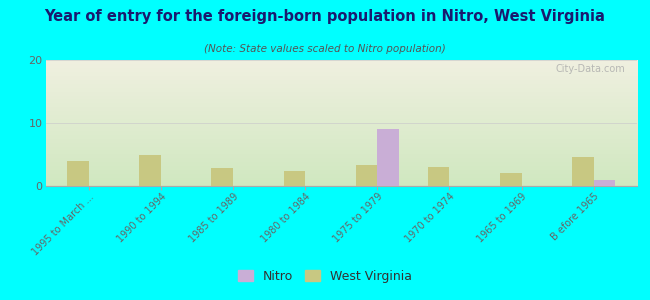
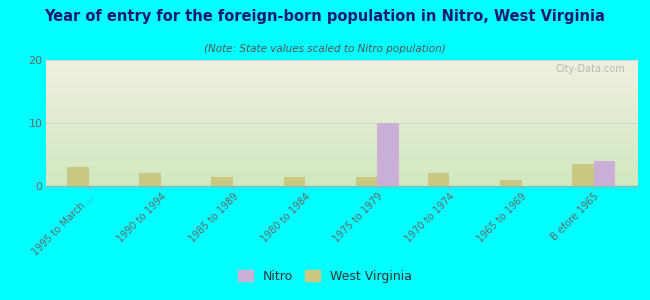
West Virginia/1995 to March ...: 4.0 -> 3.0
West Virginia/1990 to 1994: 5.0 -> 2.0
West Virginia/1985 to 1989: 2.8 -> 1.5
West Virginia/1980 to 1984: 2.4 -> 1.5
West Virginia/1975 to 1979: 3.4 -> 1.5
Nitro/1975 to 1979: 9 -> 10
West Virginia/1970 to 1974: 3.0 -> 2.0
West Virginia/1965 to 1969: 2.0 -> 1.0
West Virginia/B efore 1965: 4.6 -> 3.5
Nitro/B efore 1965: 1 -> 4
